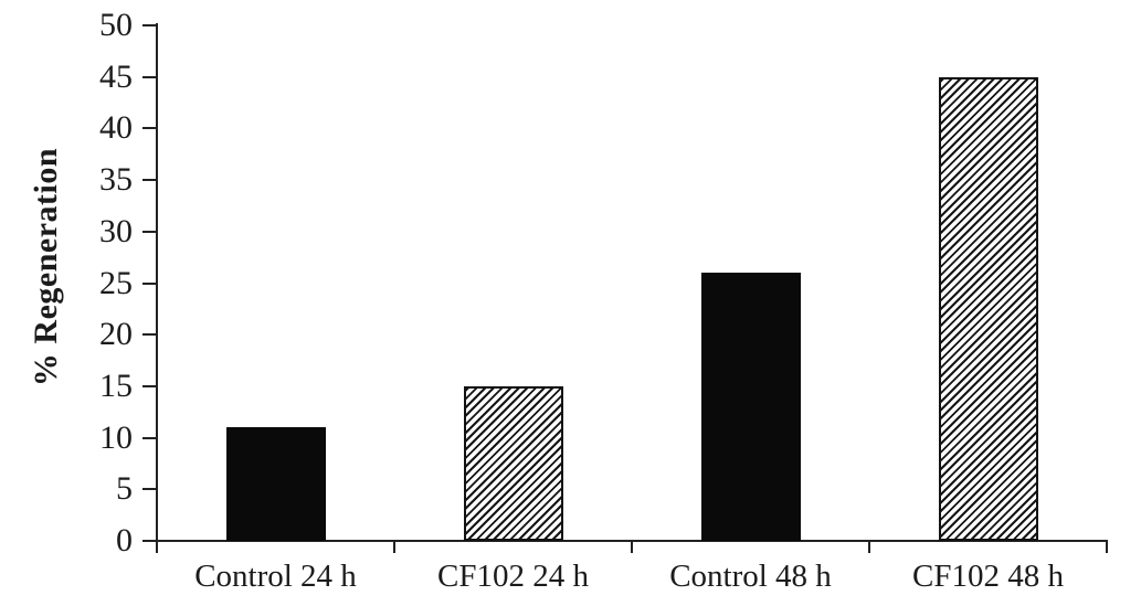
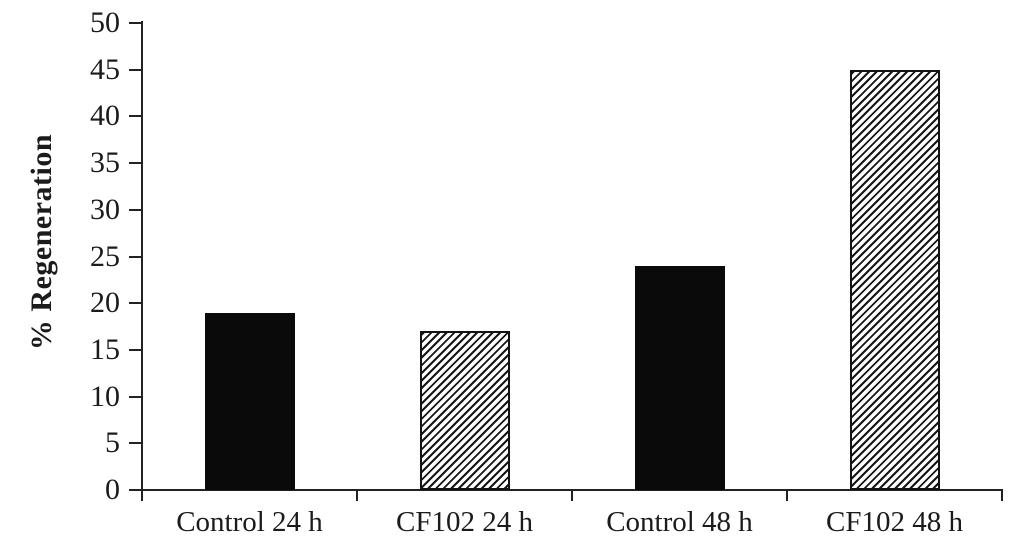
Control 24 h: 11 -> 19
CF102 24 h: 15 -> 17
Control 48 h: 26 -> 24
